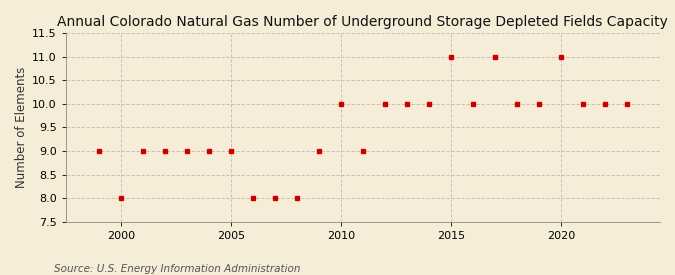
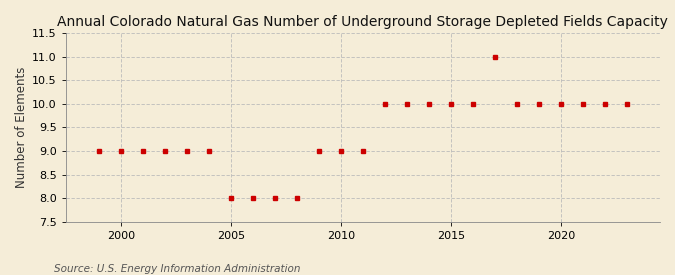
2000: 8 -> 9
2005: 9 -> 8
2010: 10 -> 9
2015: 11 -> 10
2020: 11 -> 10
